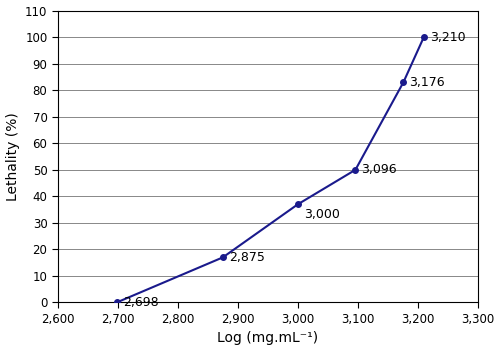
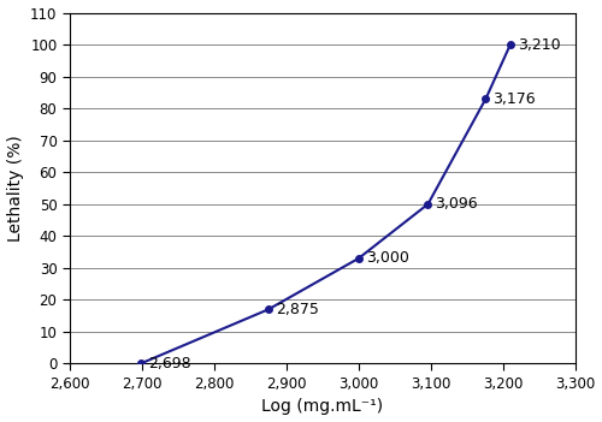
3,000: 37 -> 33
